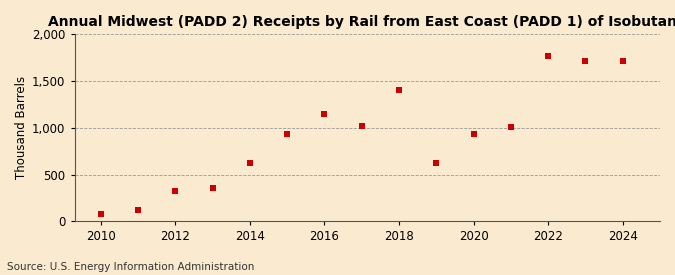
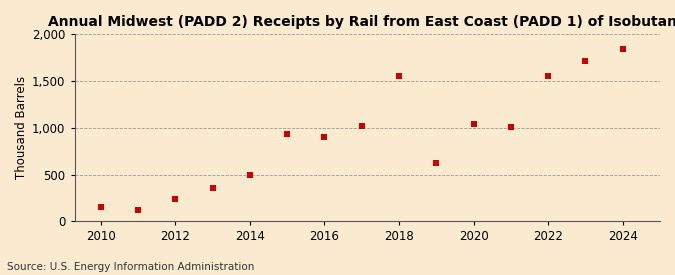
2010: 80 -> 160
2012: 330 -> 240
2014: 620 -> 500
2016: 1,150 -> 900
2018: 1,400 -> 1,560
2020: 940 -> 1,040
2022: 1,770 -> 1,560
2024: 1,720 -> 1,840
